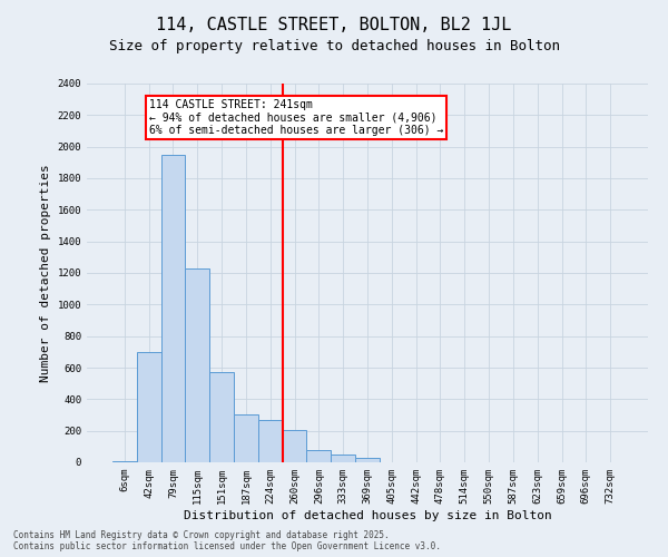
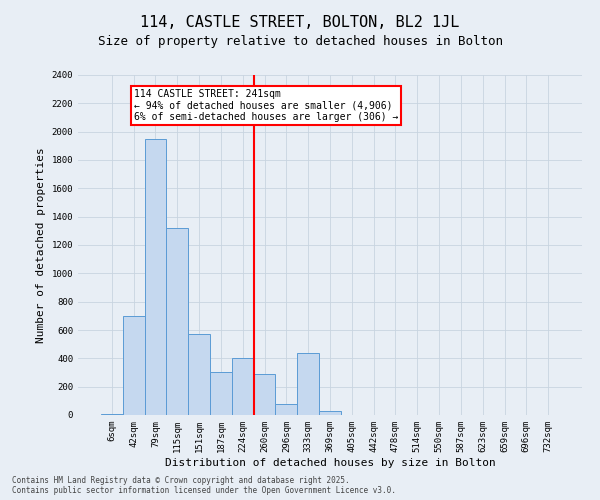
115sqm: 1230 -> 1320
224sqm: 270 -> 400
260sqm: 200 -> 290
333sqm: 50 -> 440
